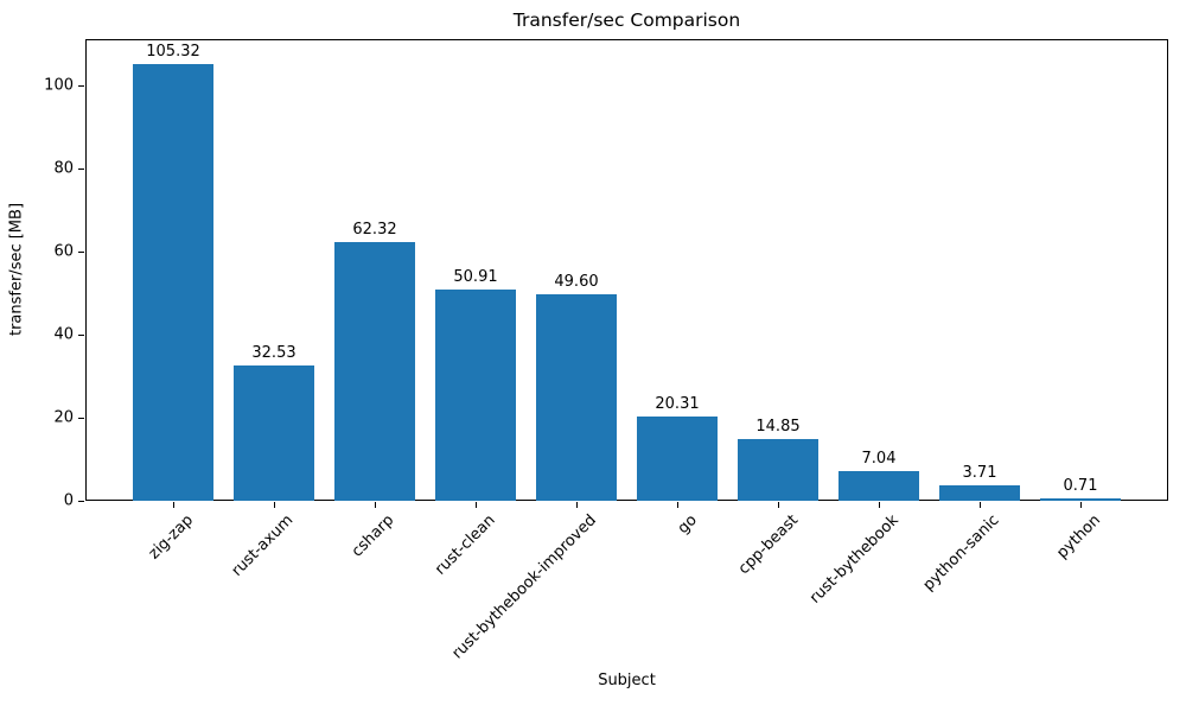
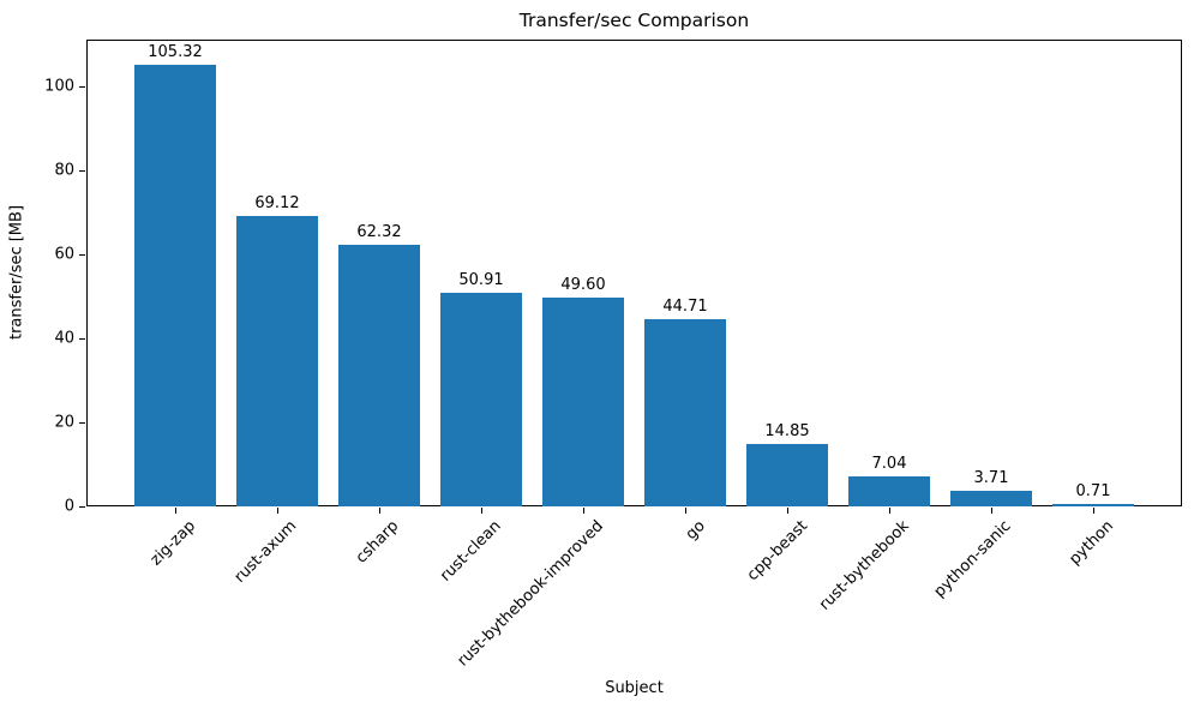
rust-axum: 32.53 -> 69.12
go: 20.31 -> 44.71
